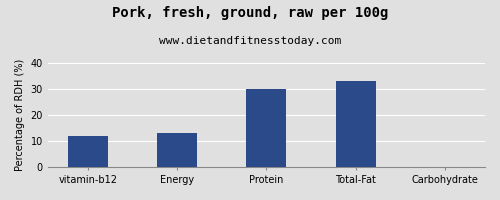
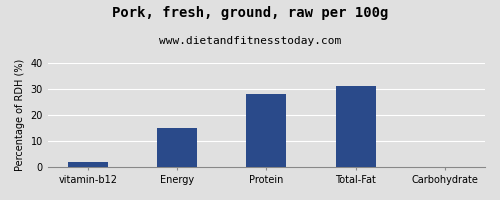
vitamin-b12: 12 -> 2
Energy: 13 -> 15
Protein: 30 -> 28
Total-Fat: 33 -> 31
